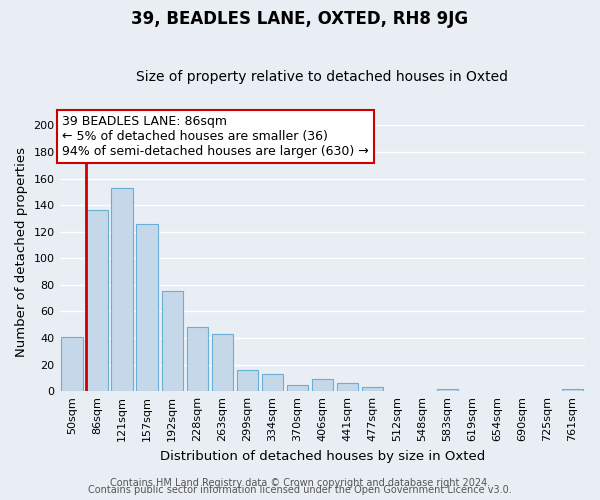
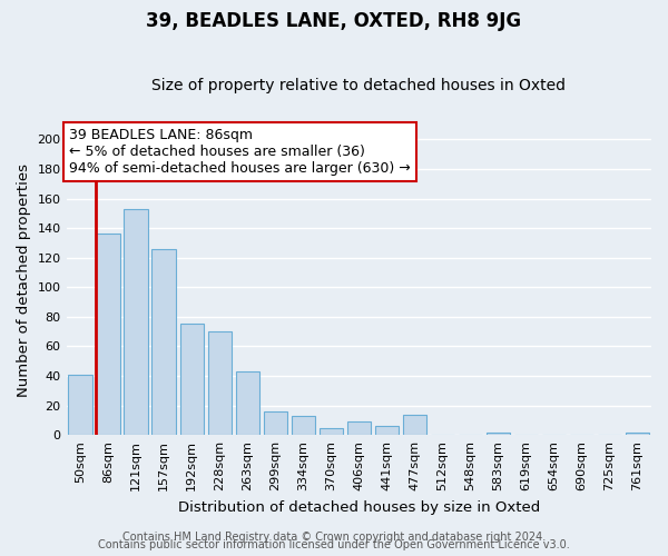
228sqm: 48 -> 70
477sqm: 3 -> 14
